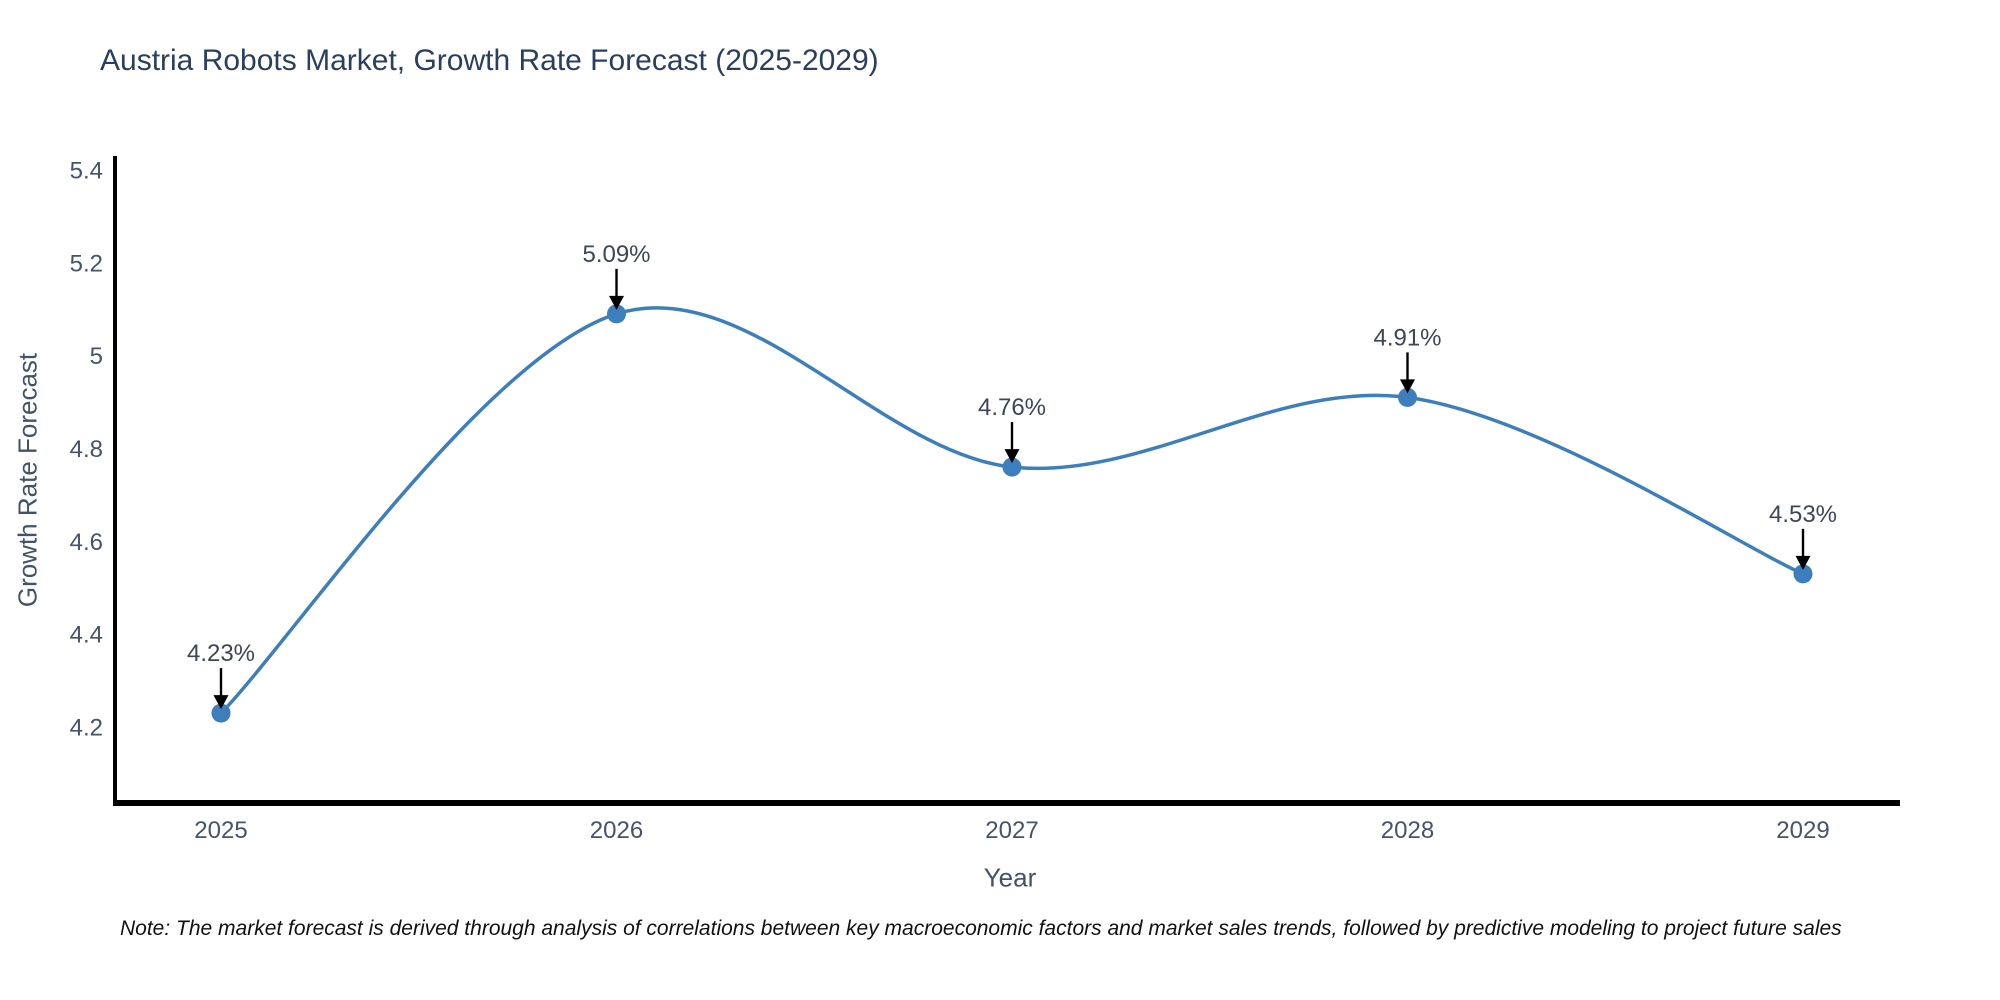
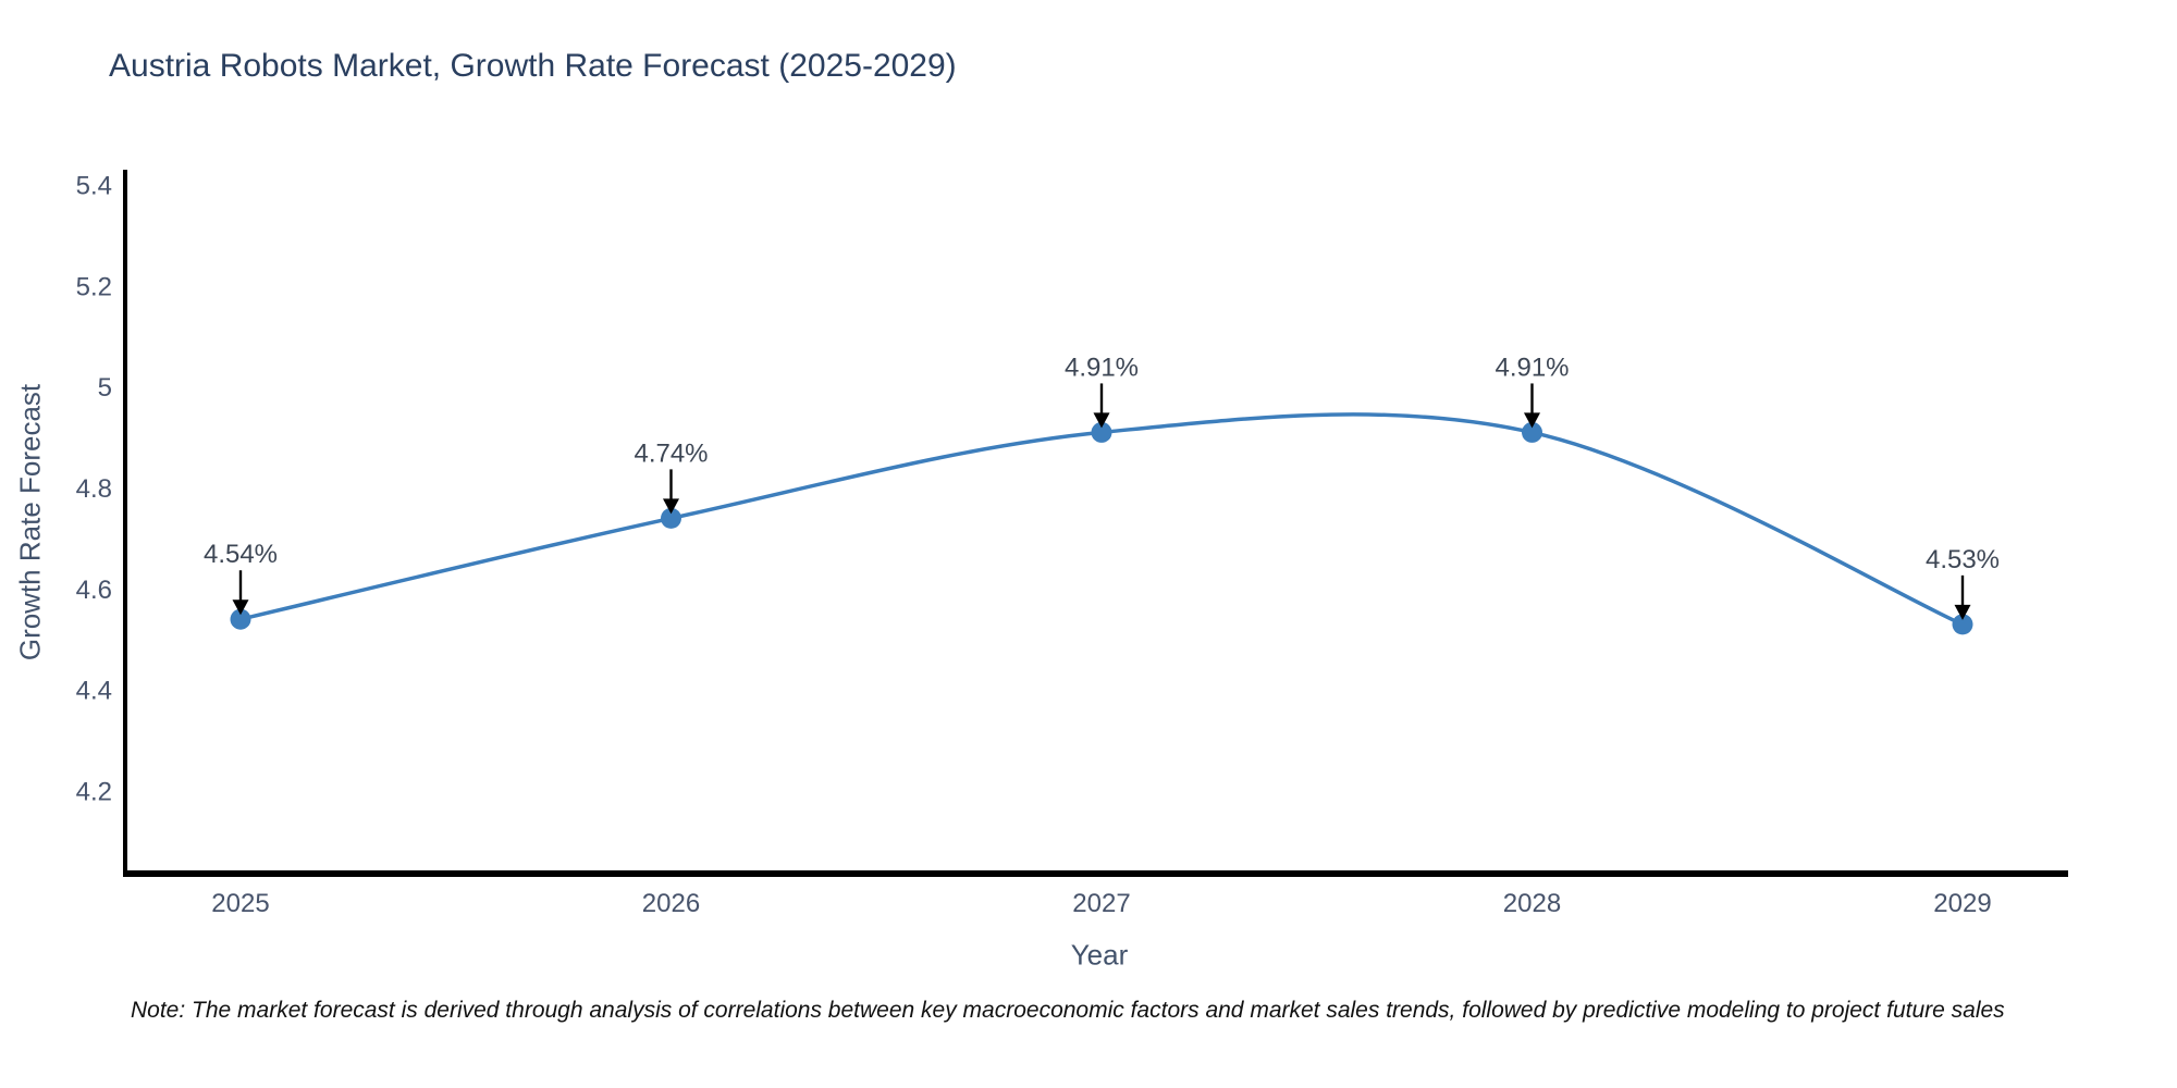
2025: 4.23% -> 4.54%
2026: 5.09% -> 4.74%
2027: 4.76% -> 4.91%
